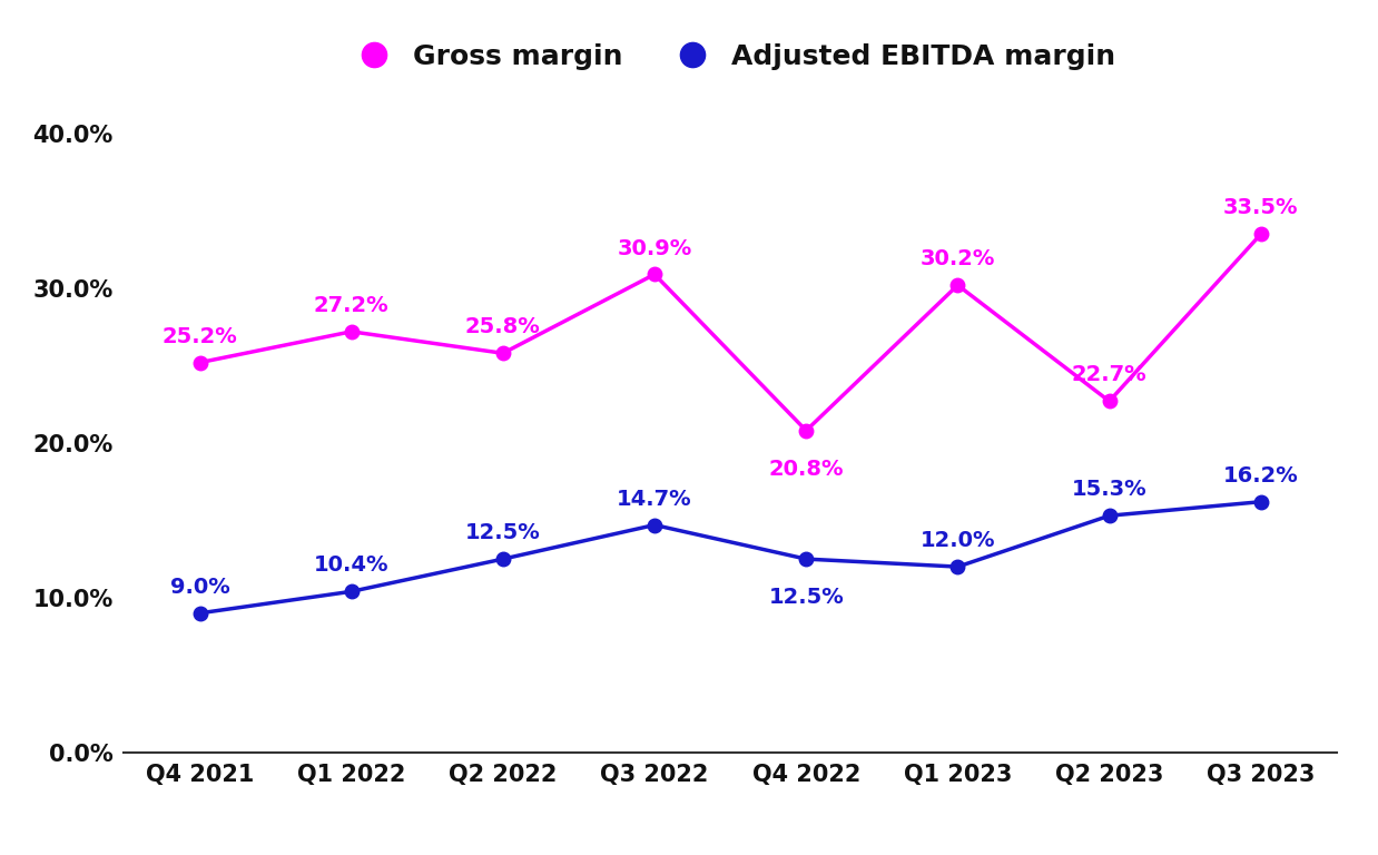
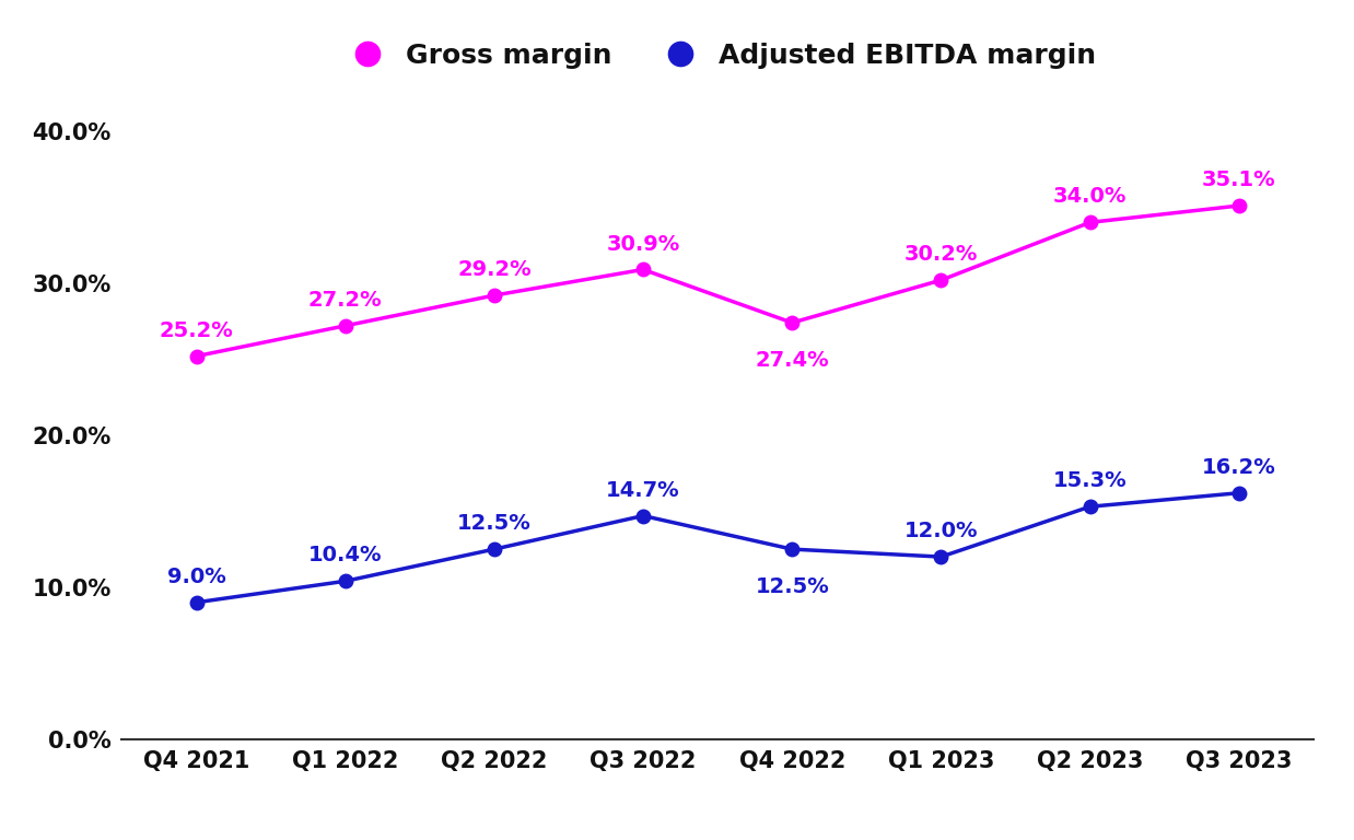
Gross margin/Q2 2022: 25.8% -> 29.2%
Gross margin/Q4 2022: 20.8% -> 27.4%
Gross margin/Q2 2023: 22.7% -> 34.0%
Gross margin/Q3 2023: 33.5% -> 35.1%
